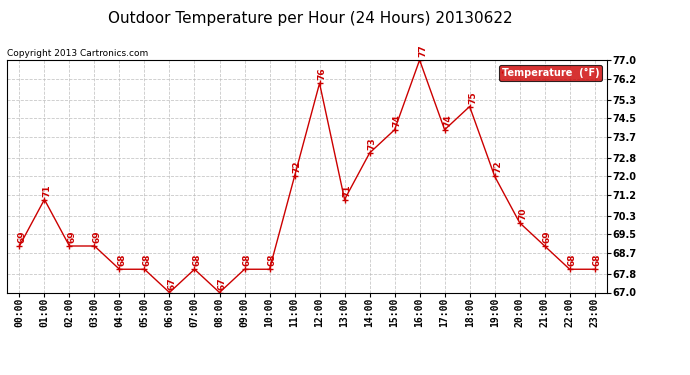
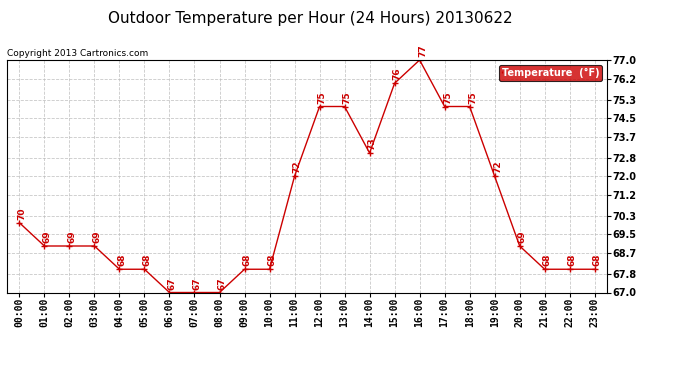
00:00: 69 -> 70
01:00: 71 -> 69
07:00: 68 -> 67
12:00: 76 -> 75
13:00: 71 -> 75
15:00: 74 -> 76
17:00: 74 -> 75
20:00: 70 -> 69
21:00: 69 -> 68
